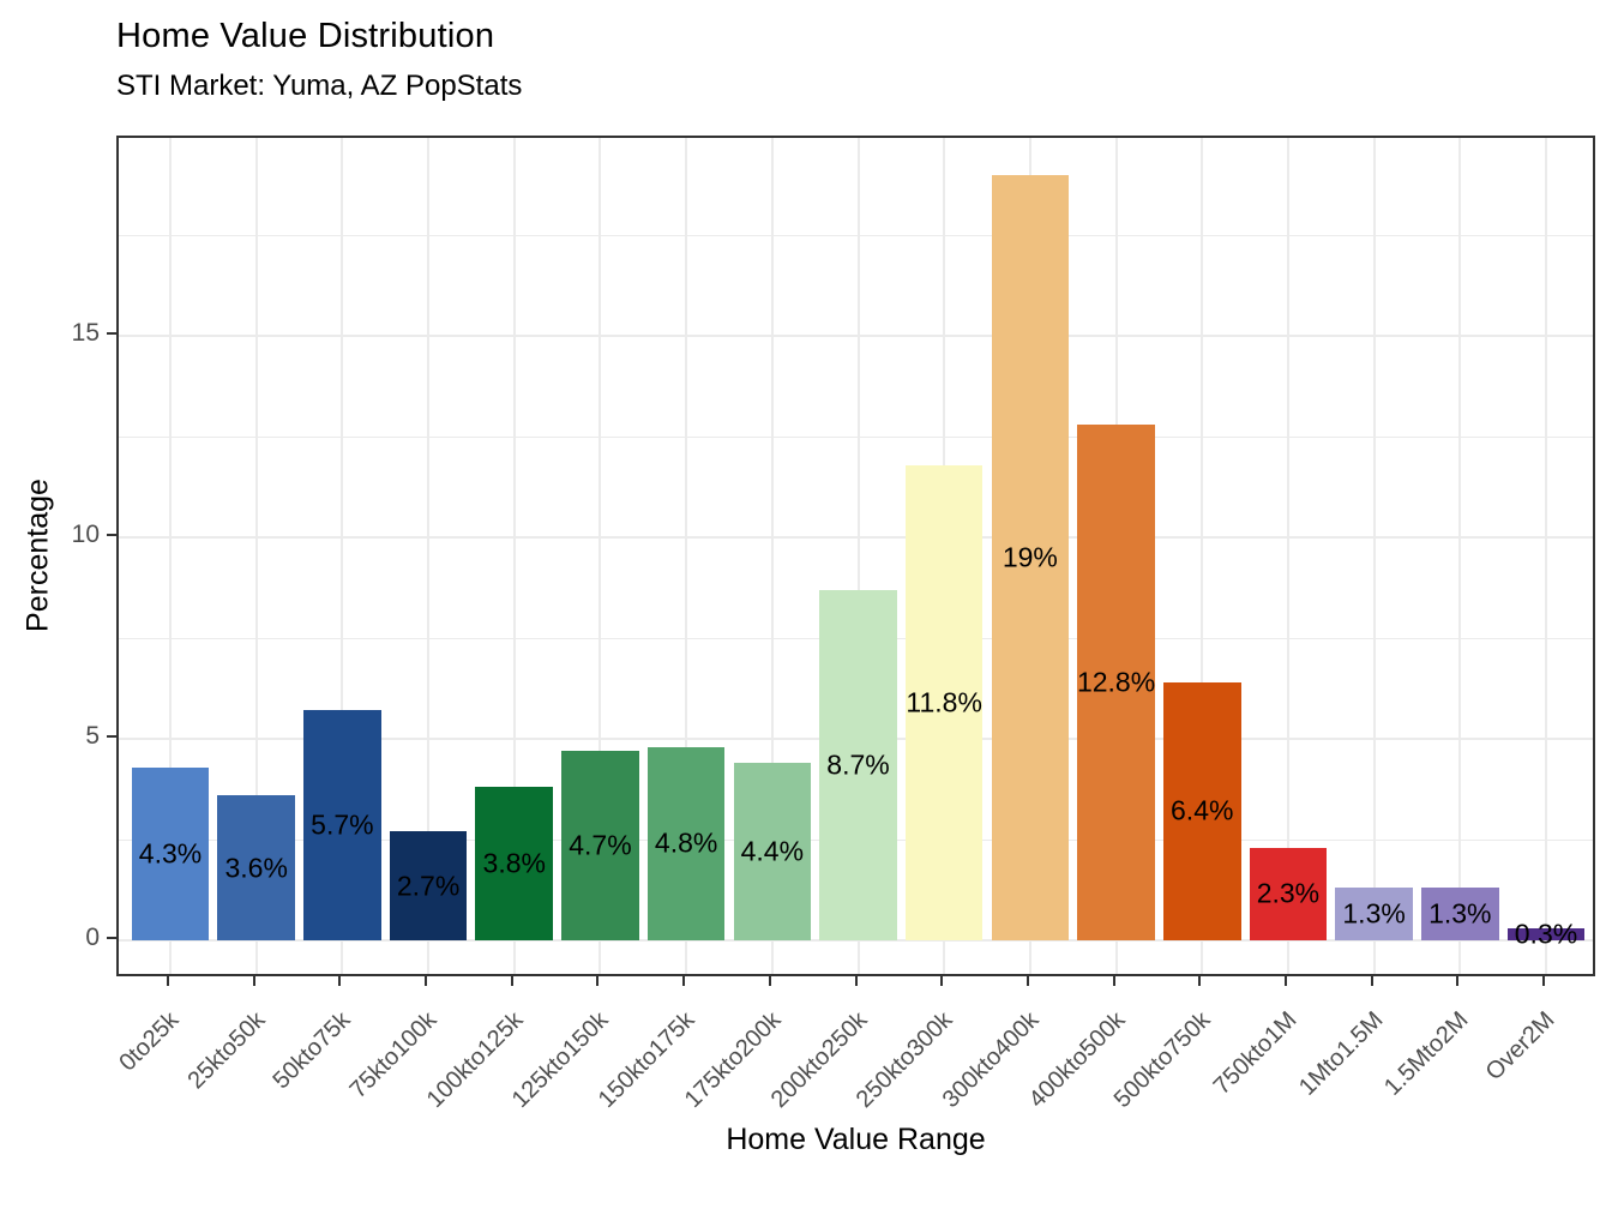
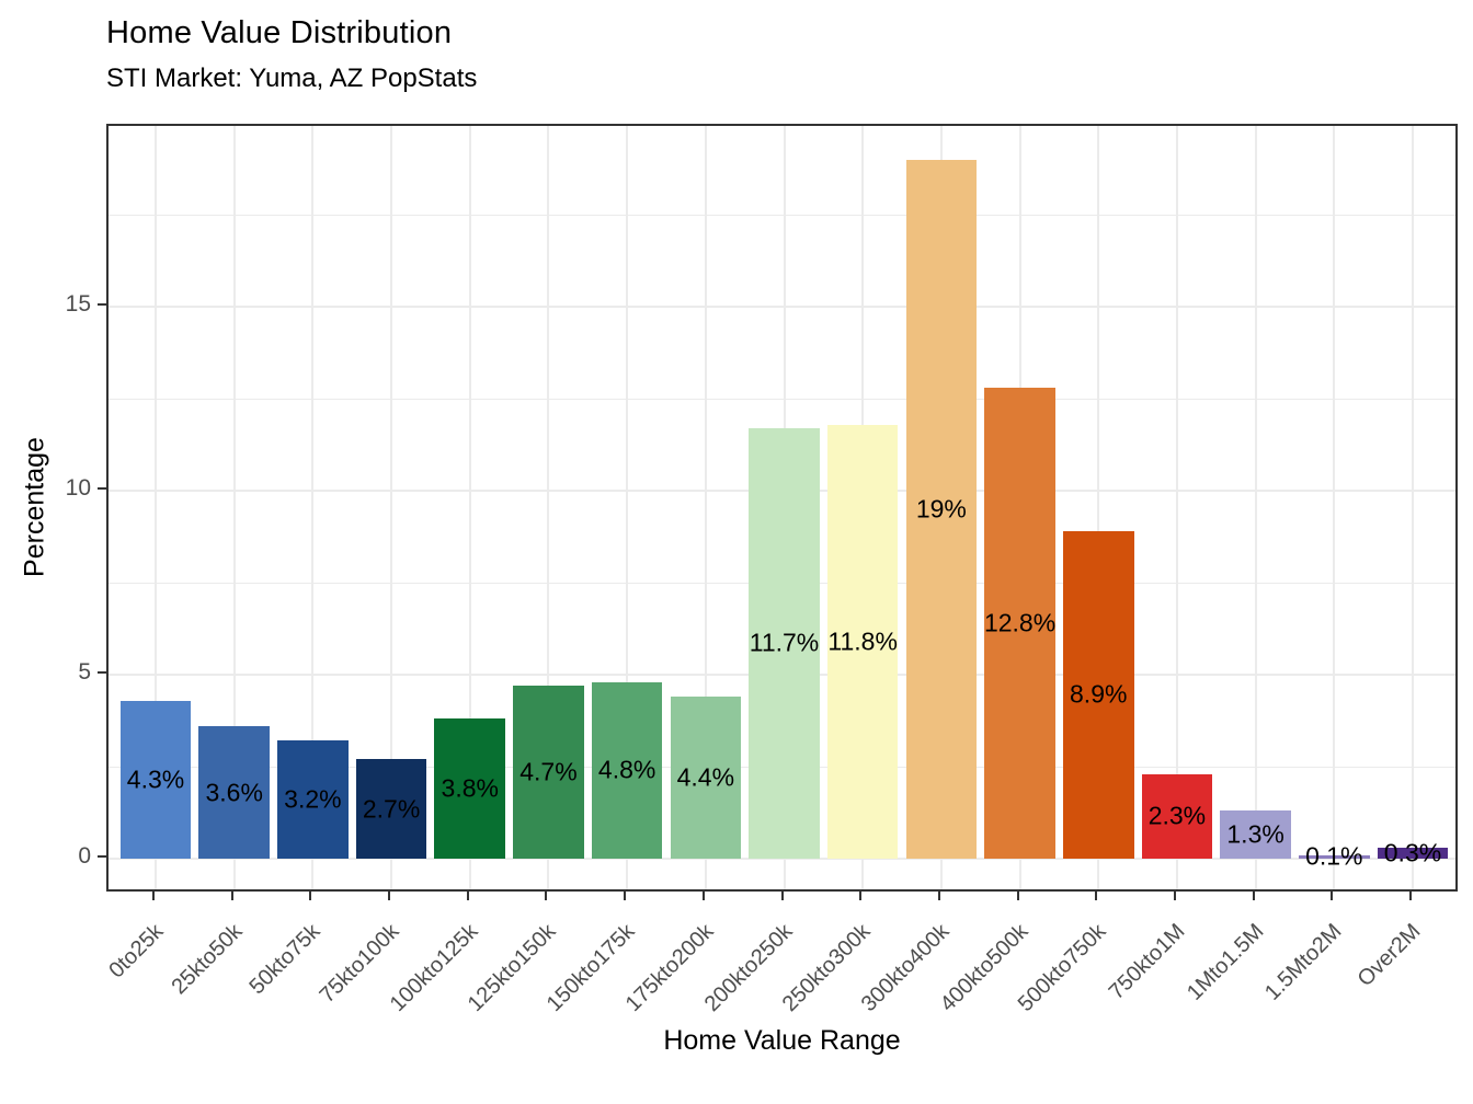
50kto75k: 5.7% -> 3.2%
200kto250k: 8.7% -> 11.7%
500kto750k: 6.4% -> 8.9%
1.5Mto2M: 1.3% -> 0.1%
